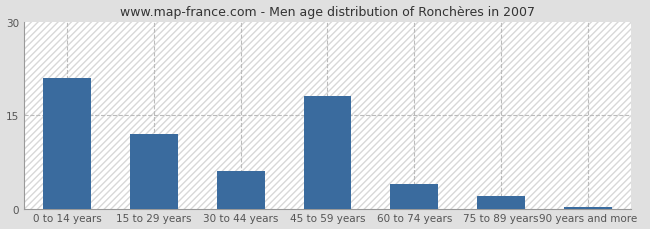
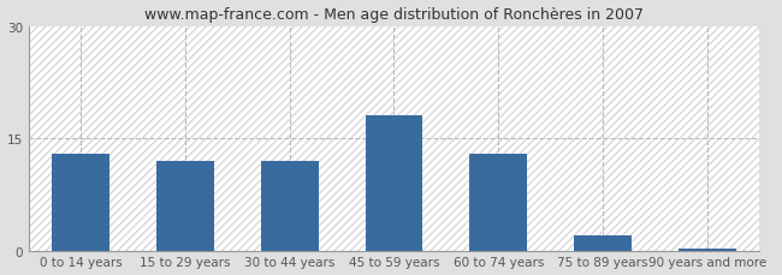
0 to 14 years: 21.0 -> 13.0
30 to 44 years: 6.0 -> 12.0
60 to 74 years: 4.0 -> 13.0
